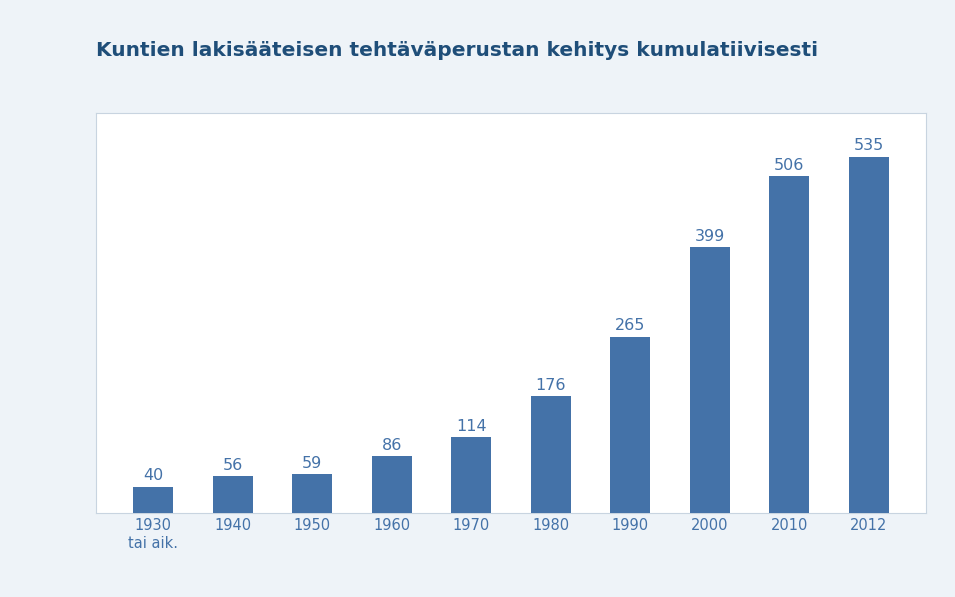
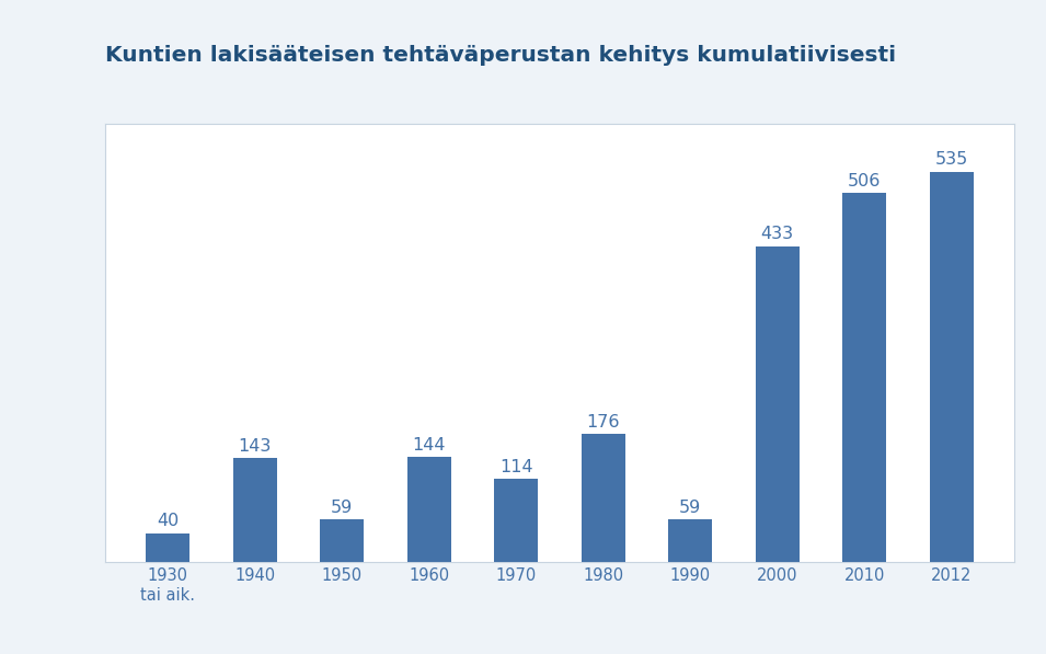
1940: 56 -> 143
1960: 86 -> 144
1990: 265 -> 59
2000: 399 -> 433
